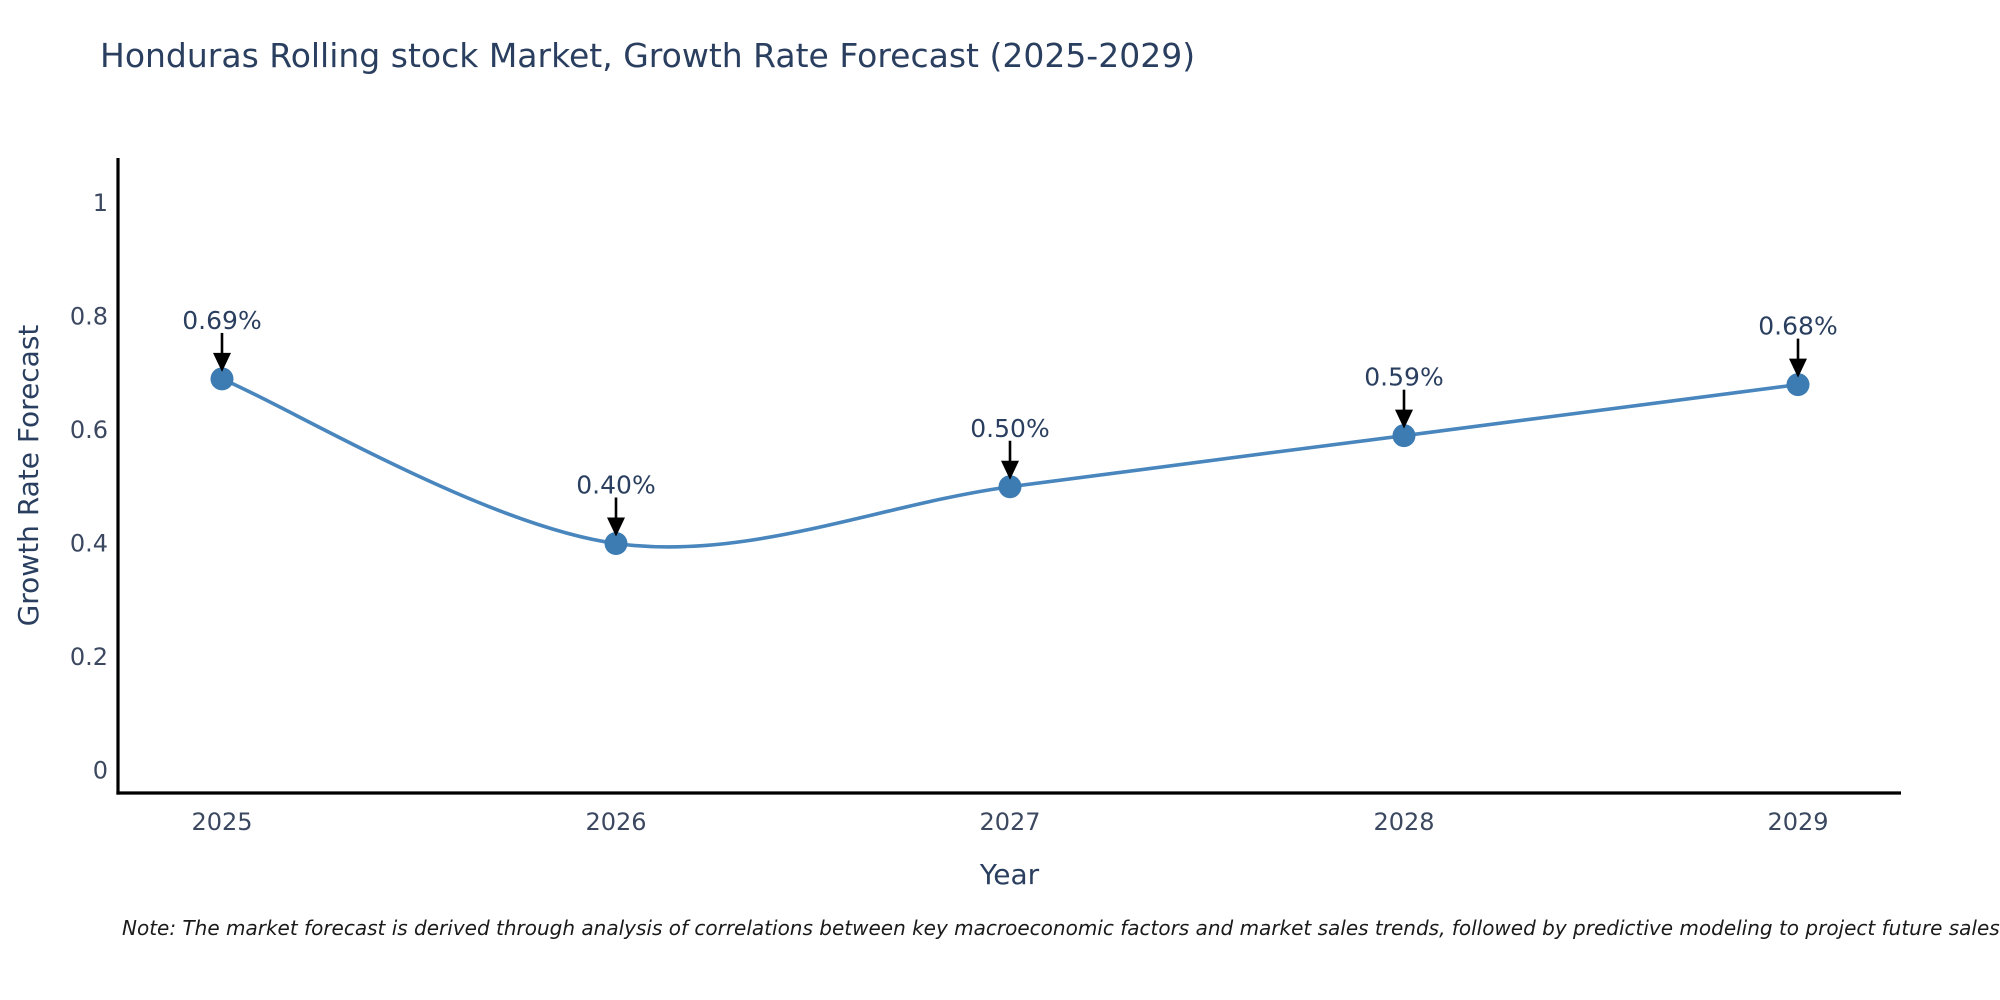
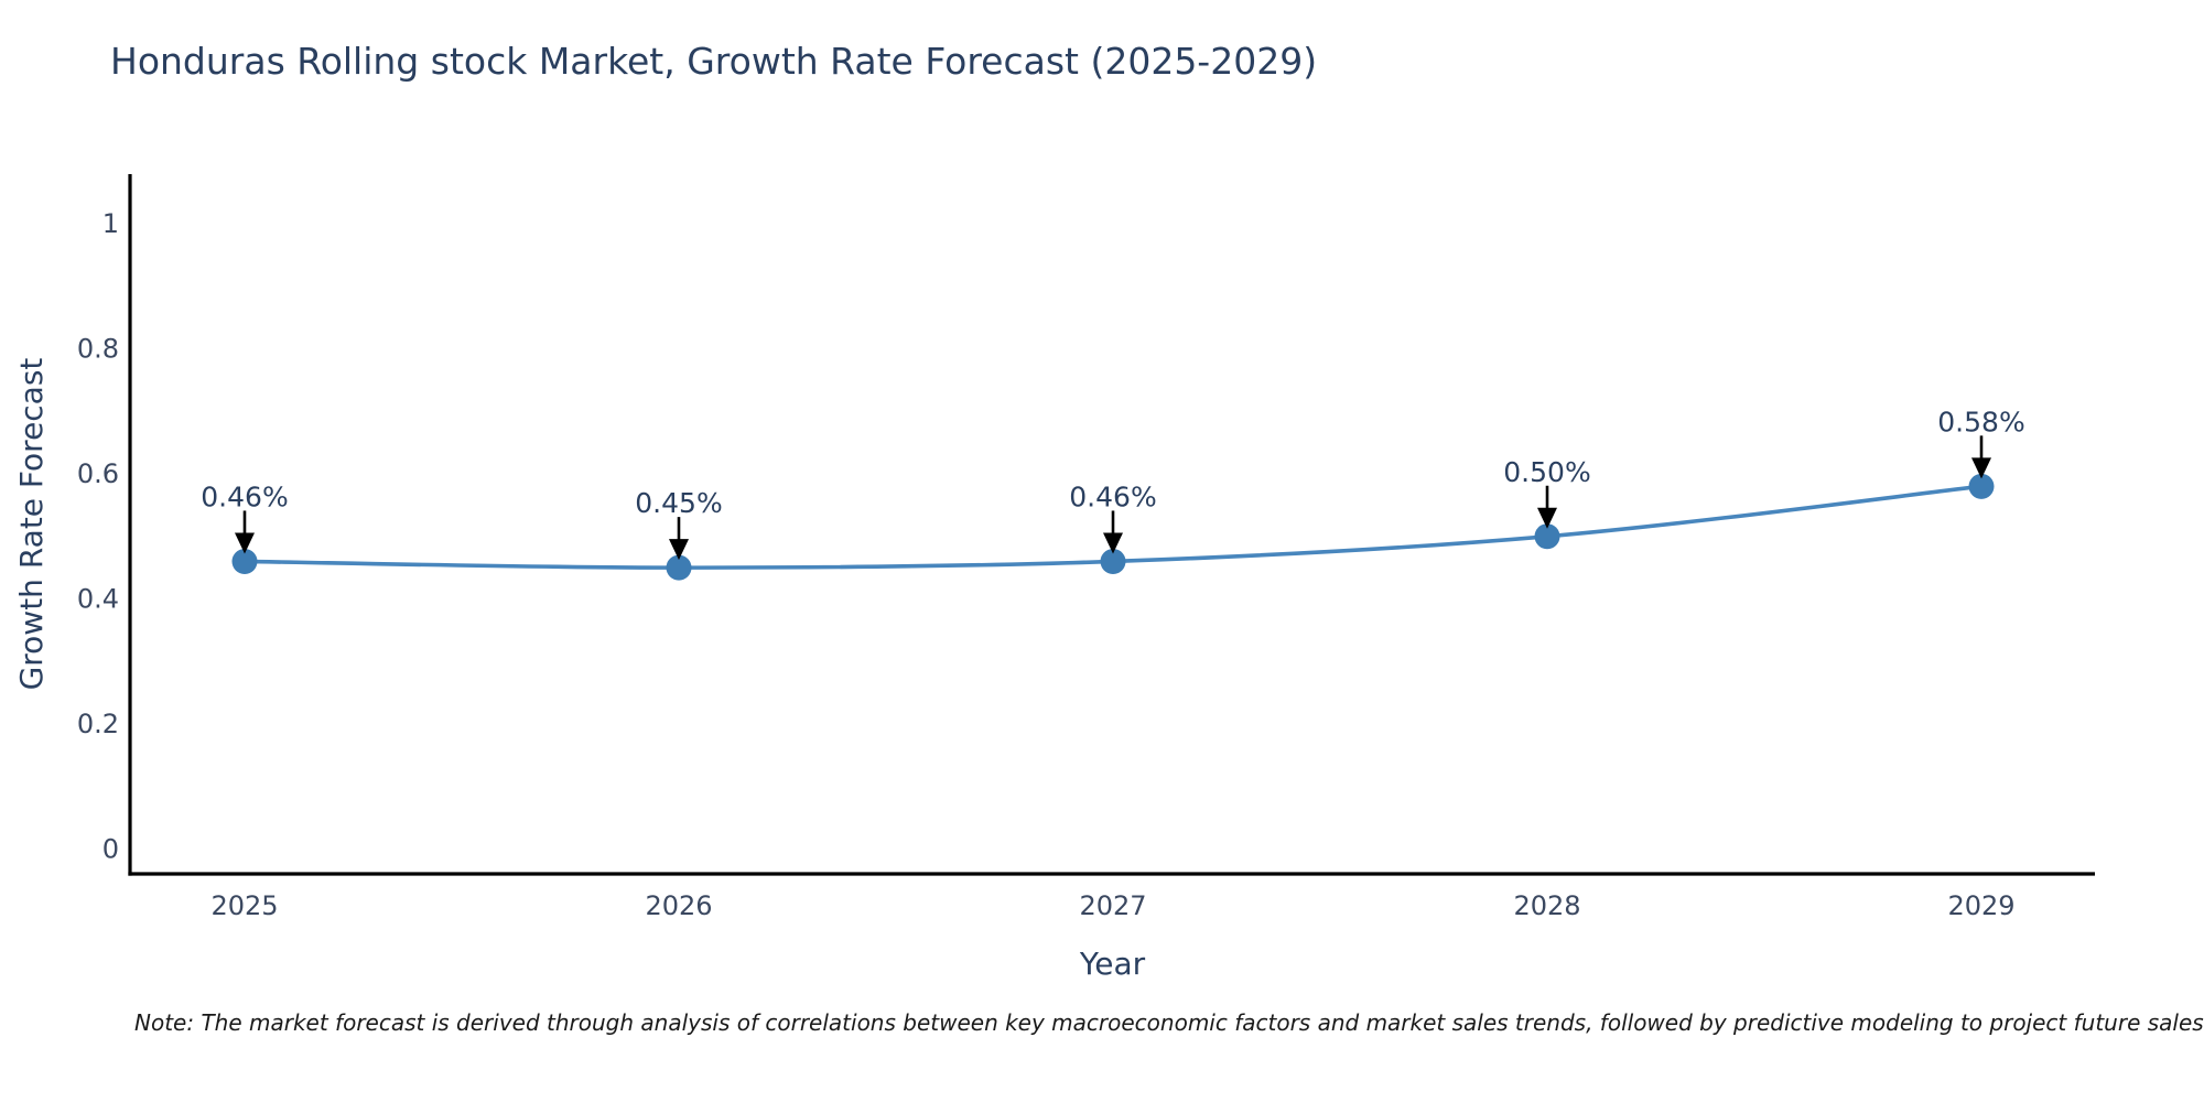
2025: 0.69% -> 0.46%
2026: 0.40% -> 0.45%
2027: 0.50% -> 0.46%
2028: 0.59% -> 0.50%
2029: 0.68% -> 0.58%
